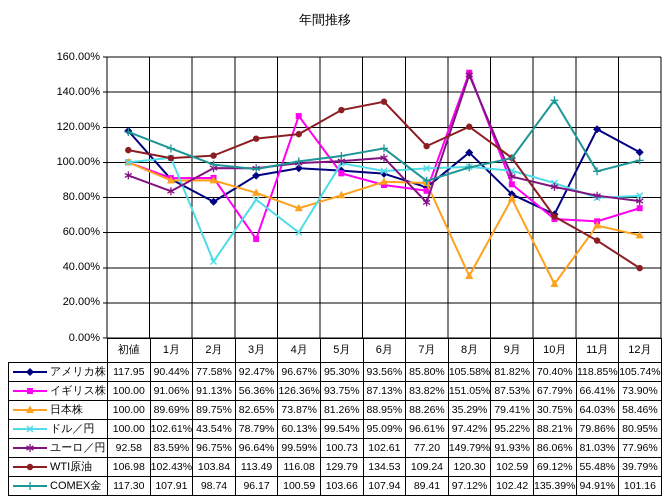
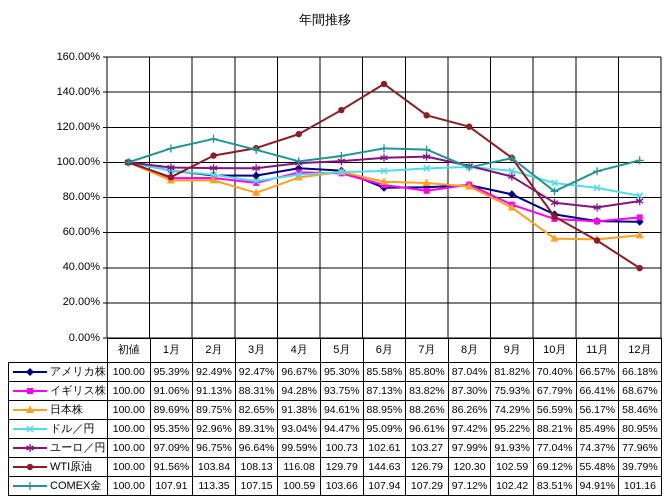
アメリカ株/初値: 117.95 -> 100.00
ユーロ／円/初値: 92.58 -> 100.00
WTI原油/初値: 106.98 -> 100.00
COMEX金/初値: 117.30 -> 100.00
アメリカ株/1月: 90.44% -> 95.39%
ドル／円/1月: 102.61% -> 95.35%
ユーロ／円/1月: 83.59% -> 97.09%
WTI原油/1月: 102.43% -> 91.56%
アメリカ株/2月: 77.58% -> 92.49%
ドル／円/2月: 43.54% -> 92.96%
COMEX金/2月: 98.74 -> 113.35
イギリス株/3月: 56.36% -> 88.31%
ドル／円/3月: 78.79% -> 89.31%
WTI原油/3月: 113.49 -> 108.13
COMEX金/3月: 96.17 -> 107.15
イギリス株/4月: 126.36% -> 94.28%
日本株/4月: 73.87% -> 91.38%
ドル／円/4月: 60.13% -> 93.04%
日本株/5月: 81.26% -> 94.61%
ドル／円/5月: 99.54% -> 94.47%
アメリカ株/6月: 93.56% -> 85.58%
WTI原油/6月: 134.53 -> 144.63
ユーロ／円/7月: 77.20 -> 103.27
WTI原油/7月: 109.24 -> 126.79
COMEX金/7月: 89.41 -> 107.29
アメリカ株/8月: 105.58% -> 87.04%
イギリス株/8月: 151.05% -> 87.30%
日本株/8月: 35.29% -> 86.26%
ユーロ／円/8月: 149.79% -> 97.99%
イギリス株/9月: 87.53% -> 75.93%
日本株/9月: 79.41% -> 74.29%
日本株/10月: 30.75% -> 56.59%
ユーロ／円/10月: 86.06% -> 77.04%
COMEX金/10月: 135.39% -> 83.51%
アメリカ株/11月: 118.85% -> 66.57%
日本株/11月: 64.03% -> 56.17%
ドル／円/11月: 79.86% -> 85.49%
ユーロ／円/11月: 81.03% -> 74.37%
アメリカ株/12月: 105.74% -> 66.18%
イギリス株/12月: 73.90% -> 68.67%
